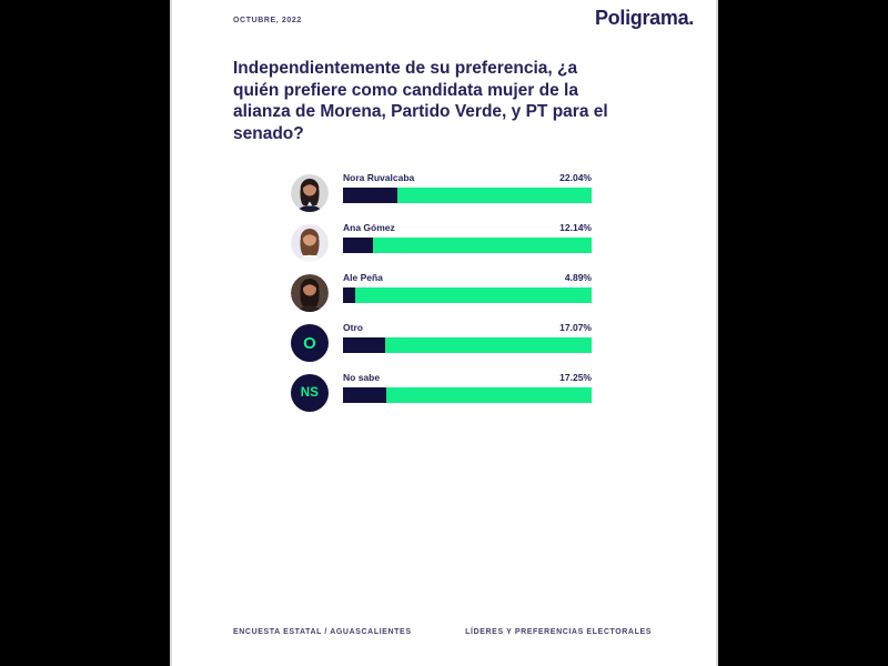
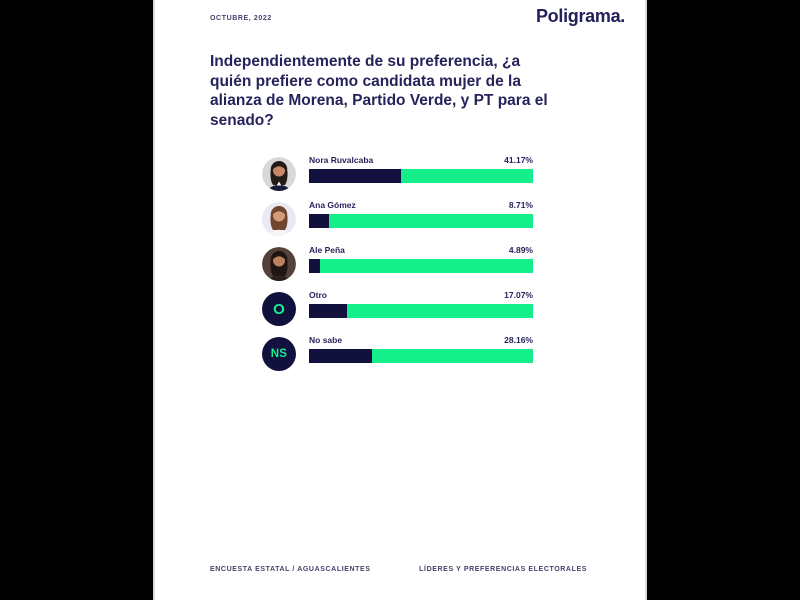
Nora Ruvalcaba: 22.04% -> 41.17%
Ana Gómez: 12.14% -> 8.71%
No sabe: 17.25% -> 28.16%
